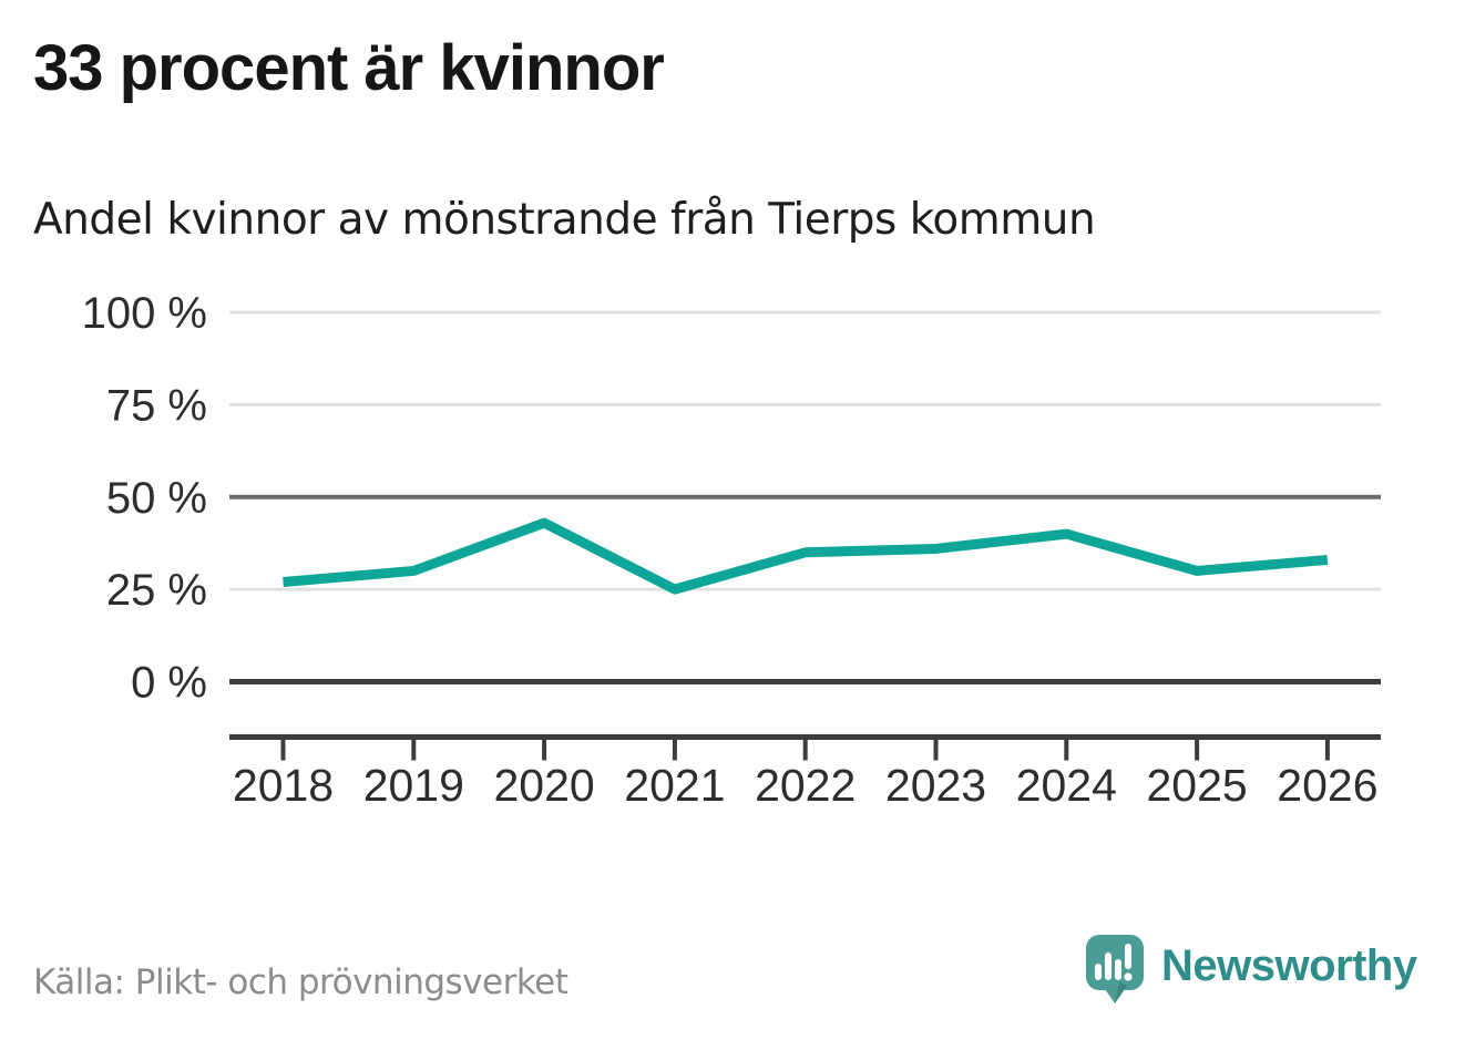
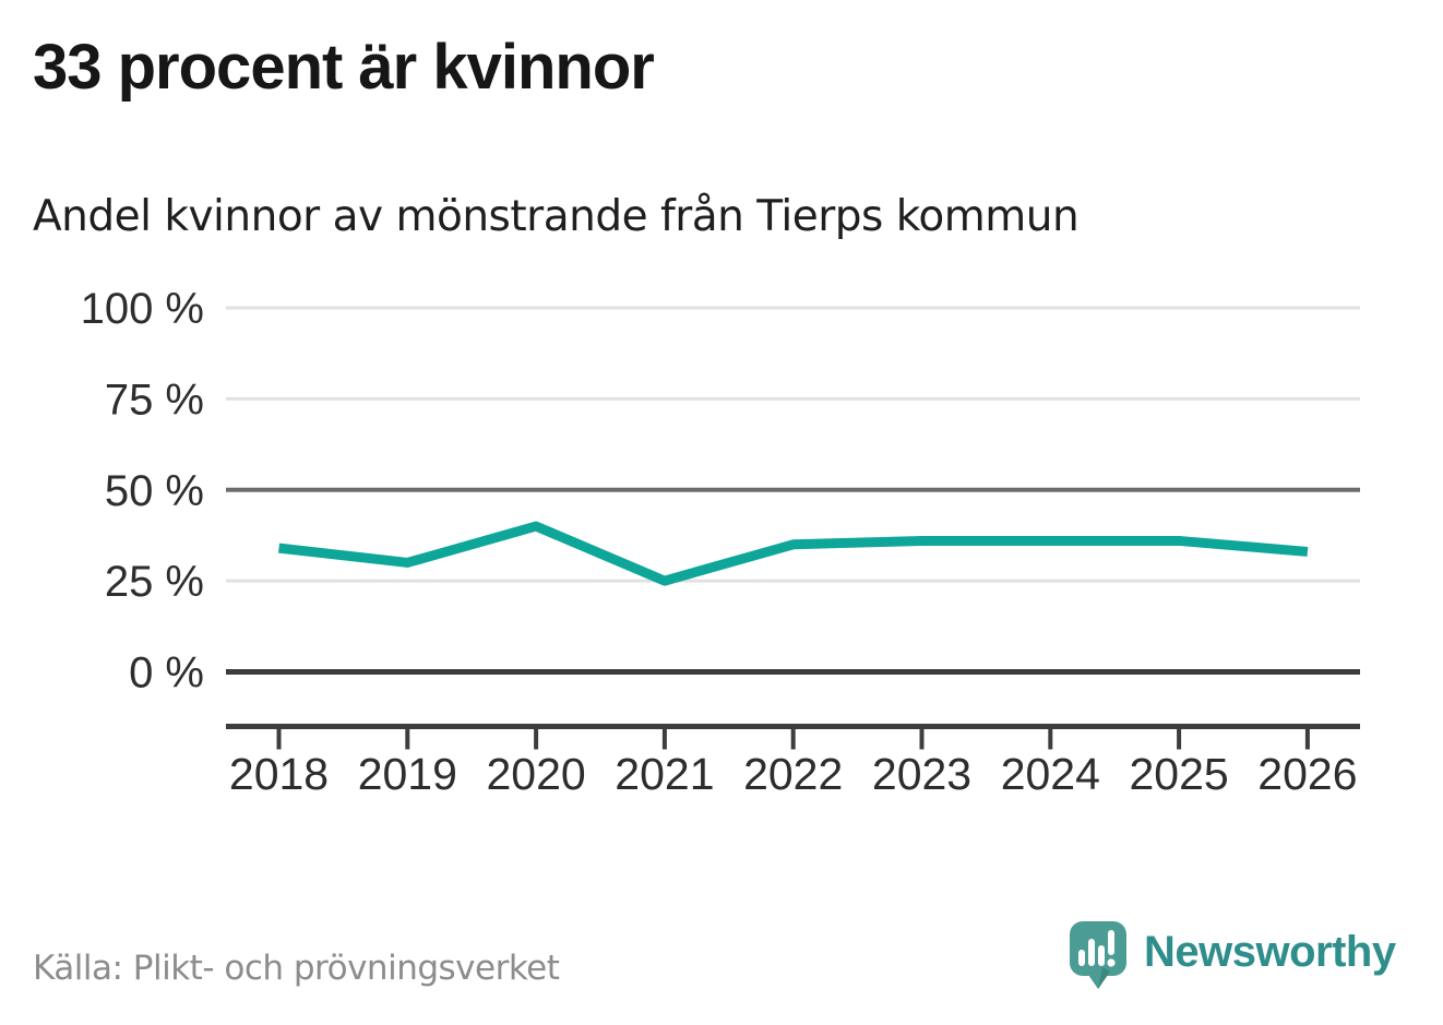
2018: 27% -> 34%
2020: 43% -> 40%
2024: 40% -> 36%
2025: 30% -> 36%
